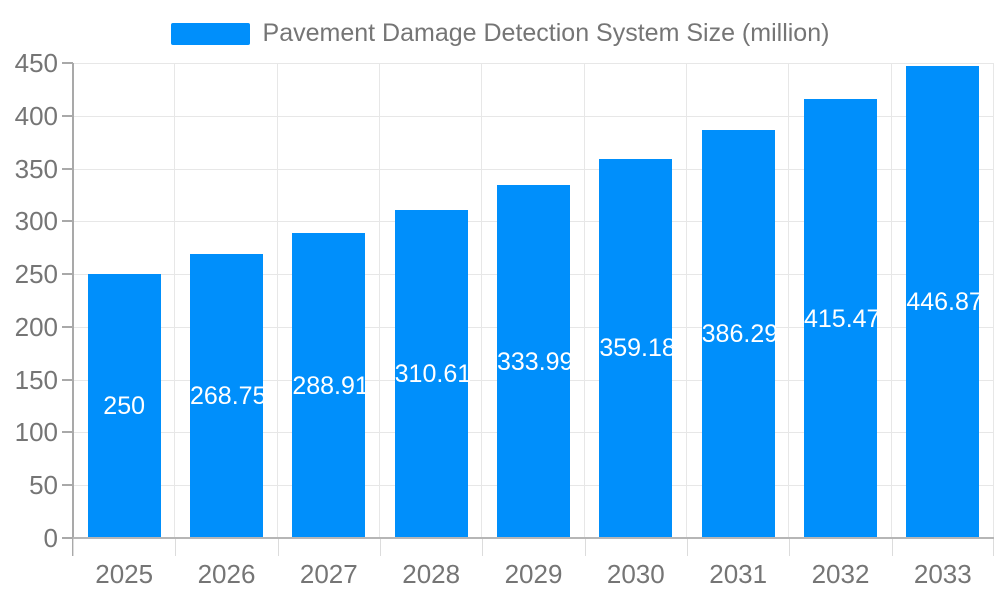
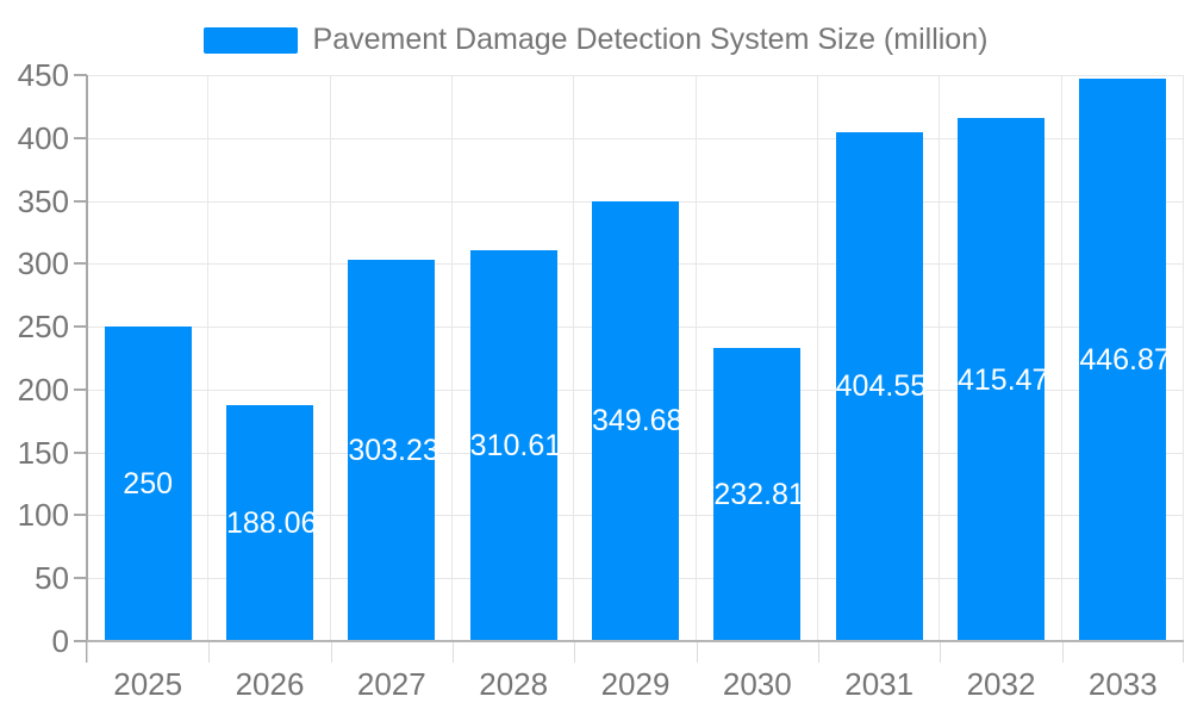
2026: 268.75 -> 188.06
2027: 288.91 -> 303.23
2029: 333.99 -> 349.68
2030: 359.18 -> 232.81
2031: 386.29 -> 404.55
